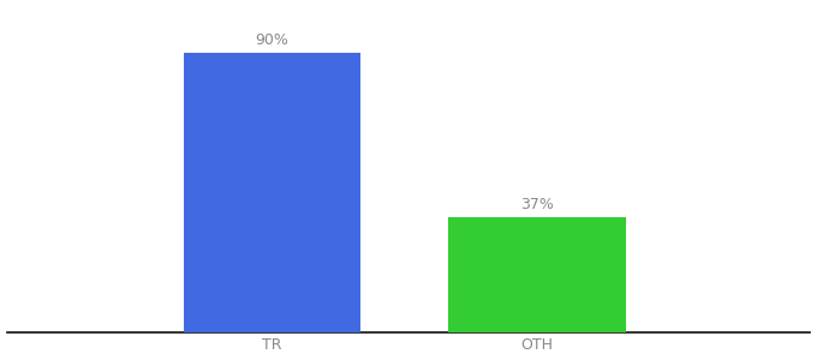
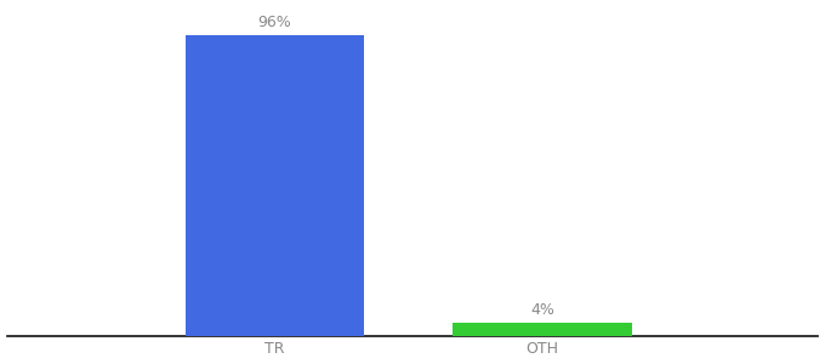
TR: 90% -> 96%
OTH: 37% -> 4%
